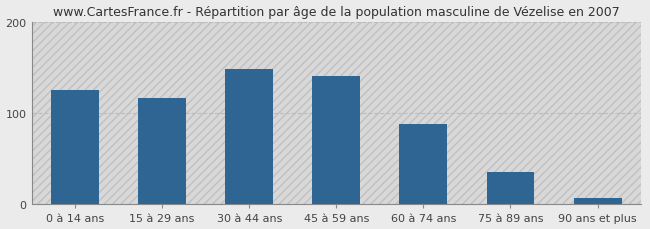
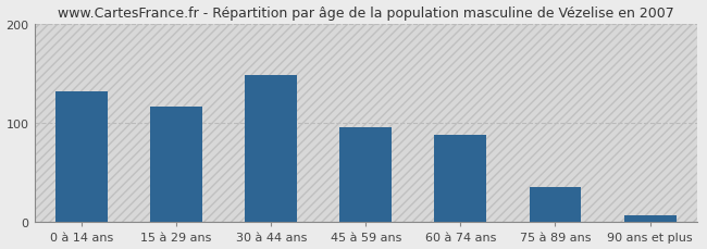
0 à 14 ans: 125 -> 132
45 à 59 ans: 140 -> 96
